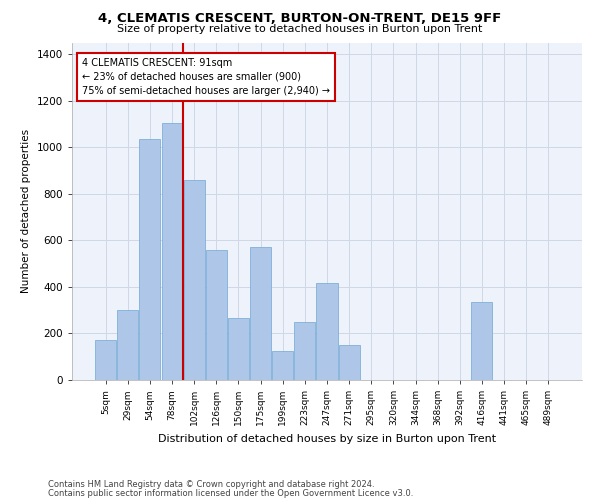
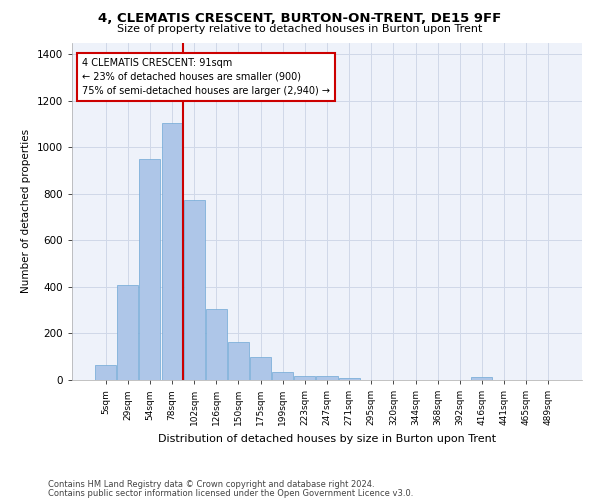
5sqm: 170 -> 65
29sqm: 300 -> 410
54sqm: 1035 -> 950
102sqm: 860 -> 775
126sqm: 560 -> 305
150sqm: 265 -> 165
175sqm: 570 -> 100
199sqm: 125 -> 35
223sqm: 250 -> 18
247sqm: 415 -> 18
271sqm: 150 -> 10
416sqm: 335 -> 12
